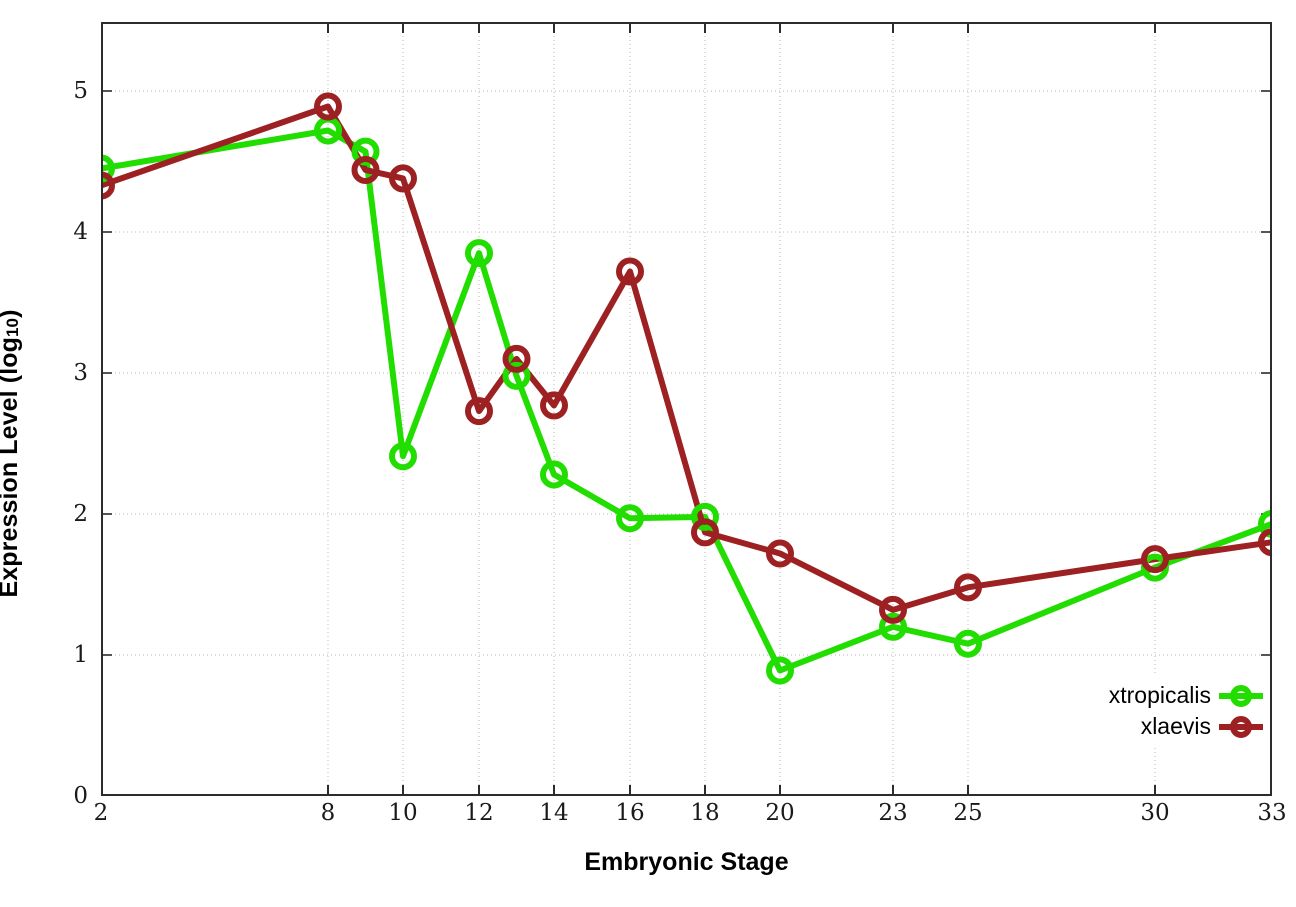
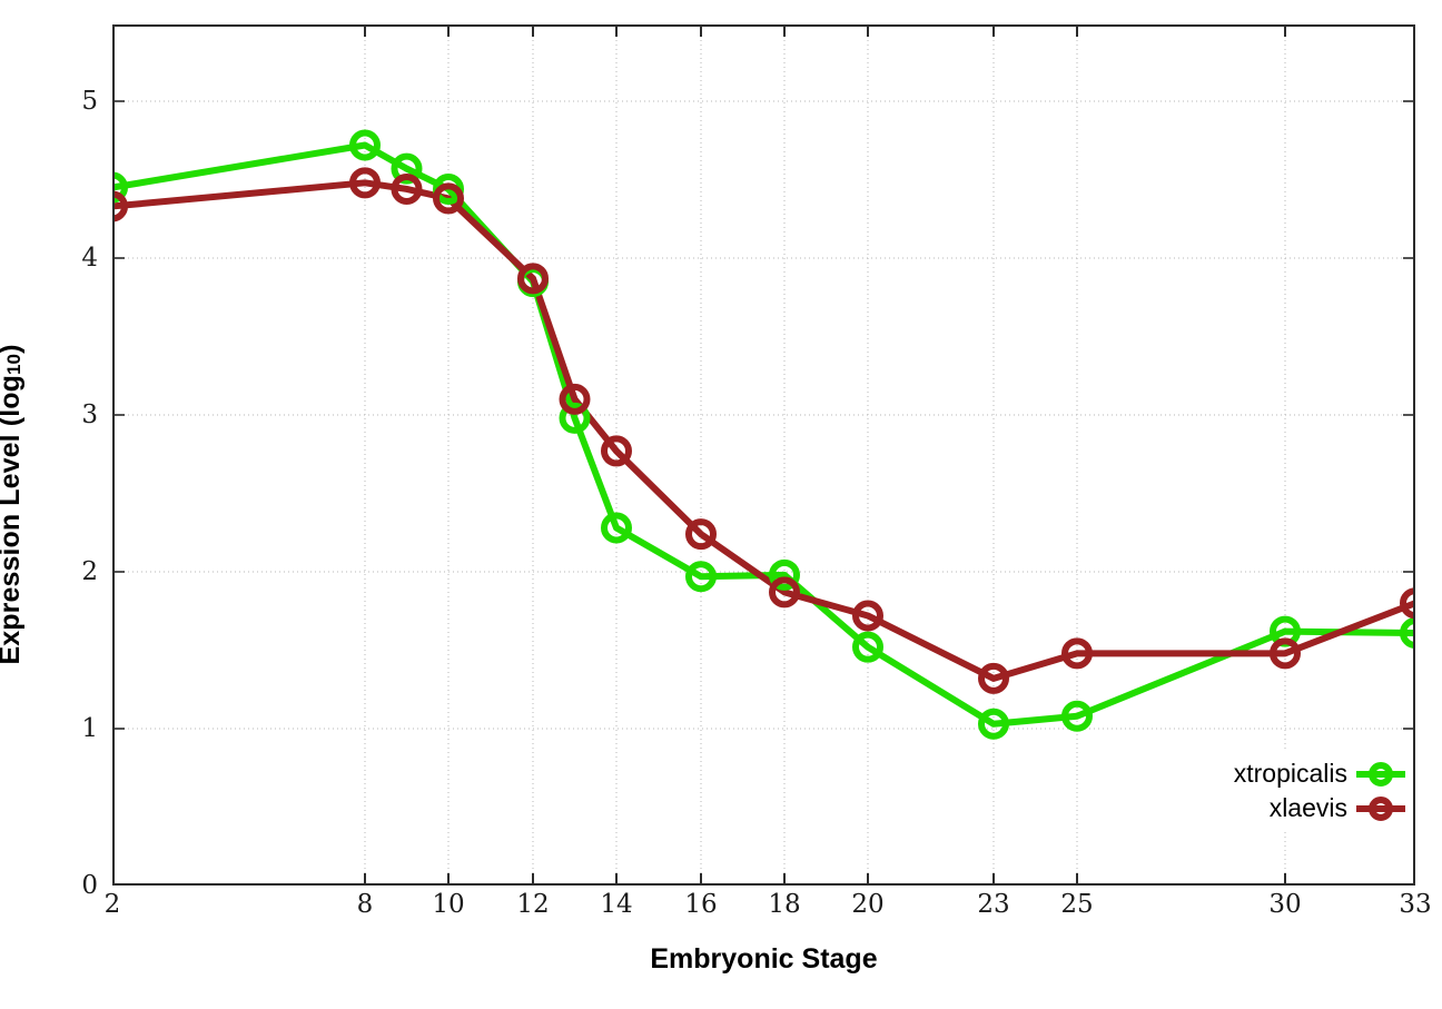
xlaevis/8: 4.89 -> 4.48
xtropicalis/10: 2.41 -> 4.44
xlaevis/12: 2.73 -> 3.87
xlaevis/16: 3.72 -> 2.24
xtropicalis/20: 0.89 -> 1.52
xtropicalis/23: 1.20 -> 1.03
xlaevis/30: 1.68 -> 1.48
xtropicalis/33: 1.93 -> 1.61
